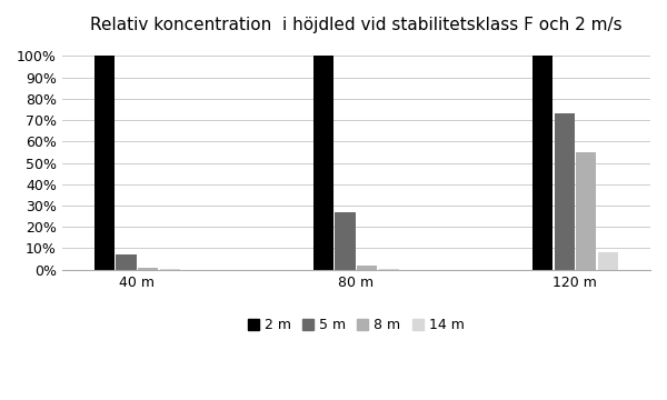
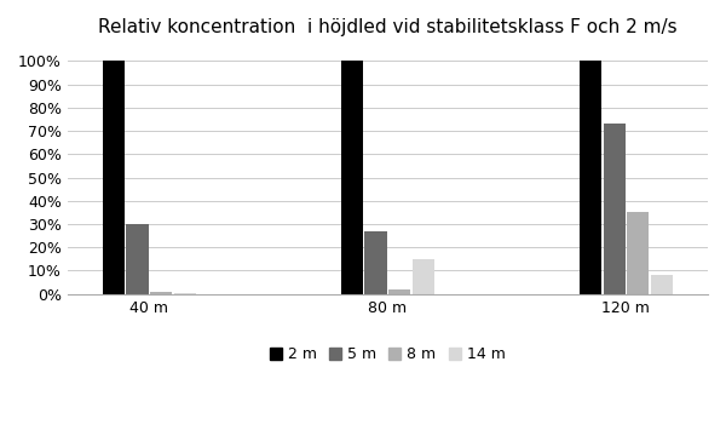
5 m/40 m: 7% -> 30%
14 m/80 m: 0% -> 15%
8 m/120 m: 55% -> 35%
